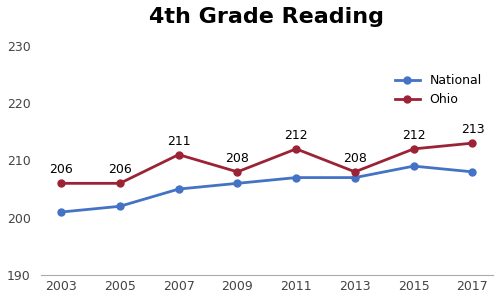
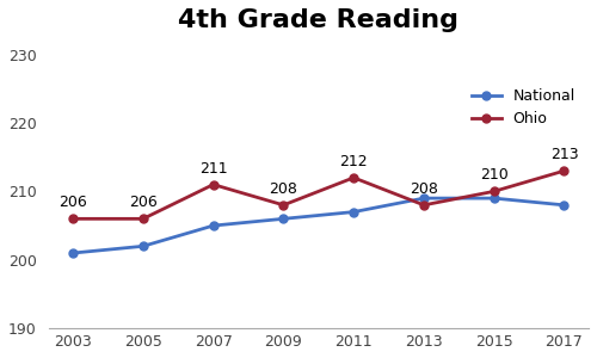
National/2013: 207 -> 209
Ohio/2015: 212 -> 210
